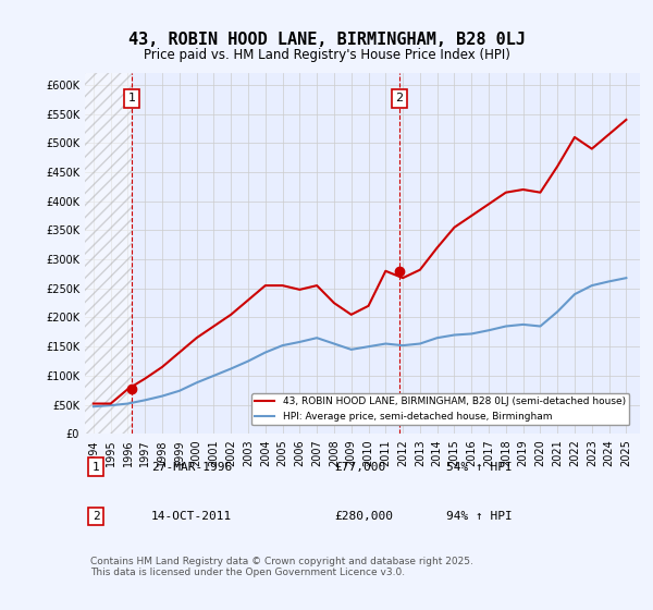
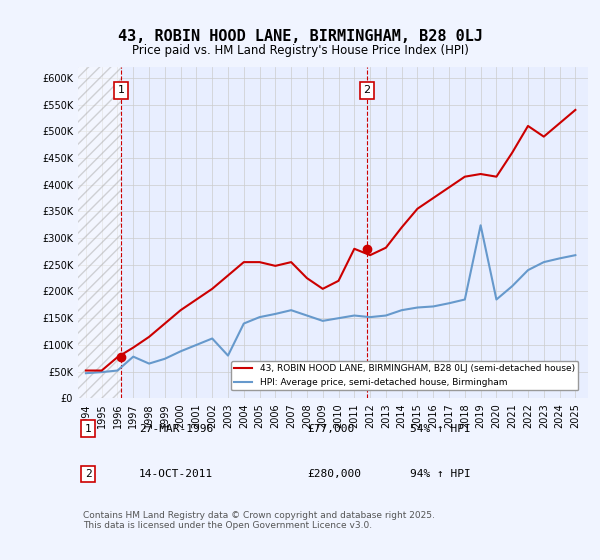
HPI: Average price, semi-detached house, Birmingham/1997: £58K -> £78K
HPI: Average price, semi-detached house, Birmingham/2003: £125K -> £80K
HPI: Average price, semi-detached house, Birmingham/2019: £188K -> £324K
